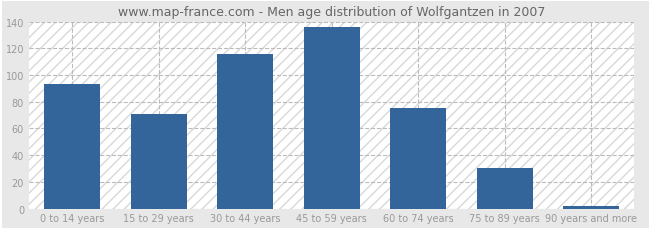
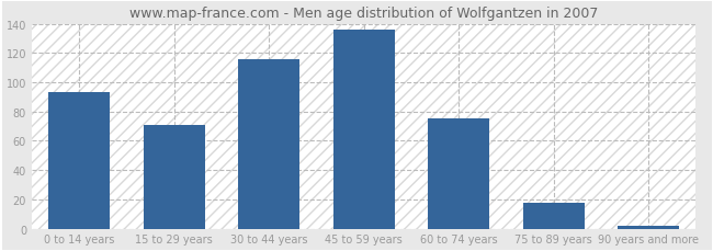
75 to 89 years: 30 -> 18
